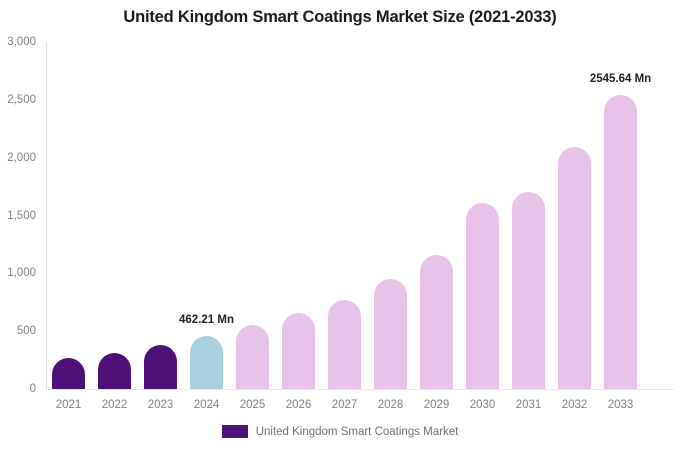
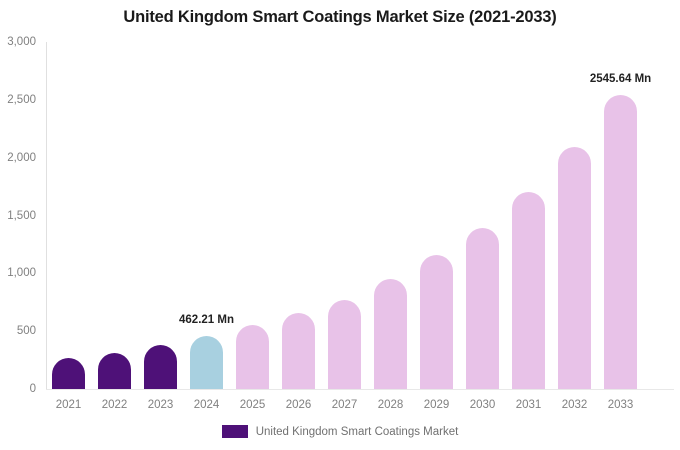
2030: 1610 -> 1390
